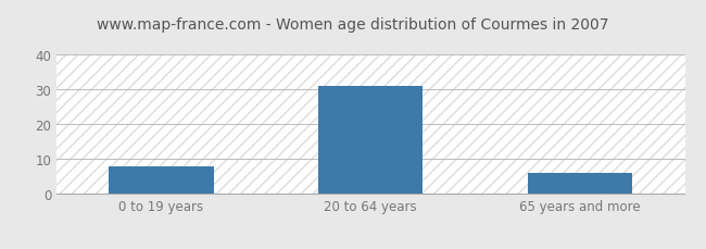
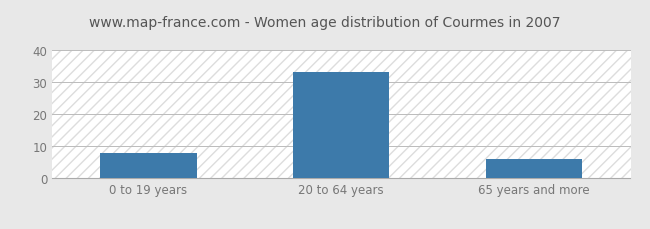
20 to 64 years: 31 -> 33
